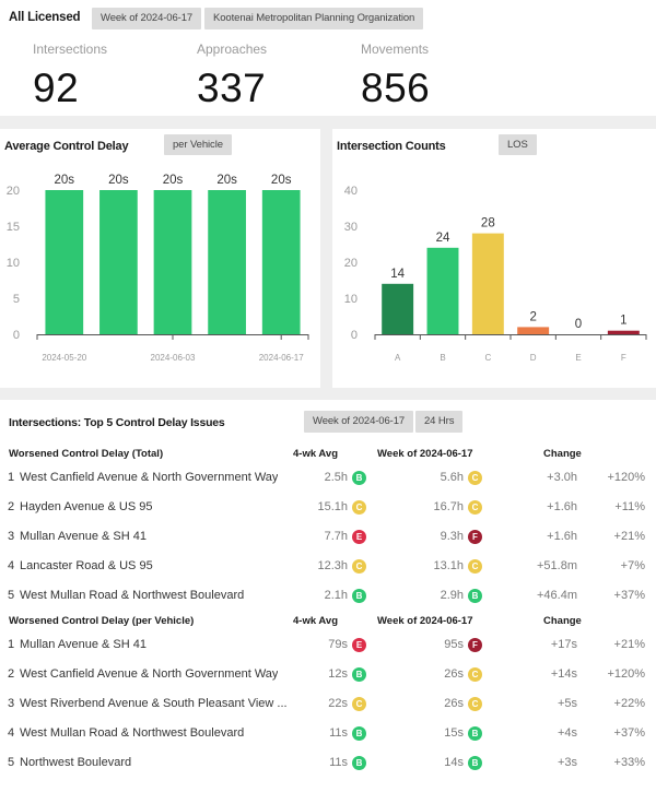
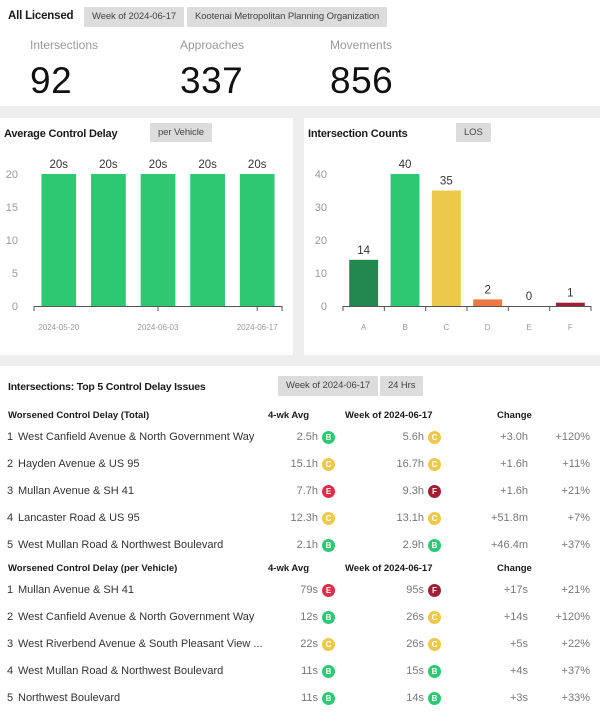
Intersection Counts/B: 24 -> 40
Intersection Counts/C: 28 -> 35
